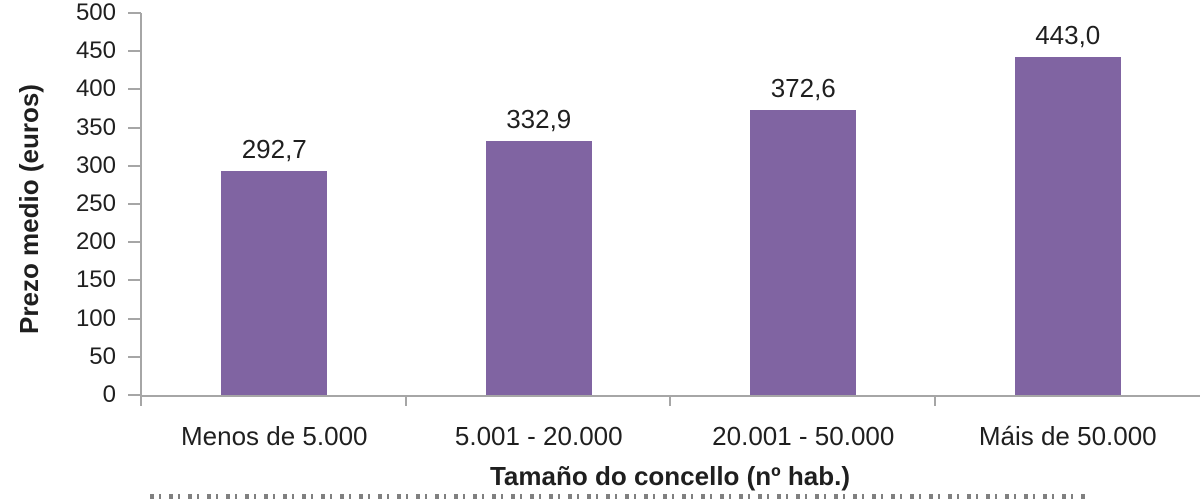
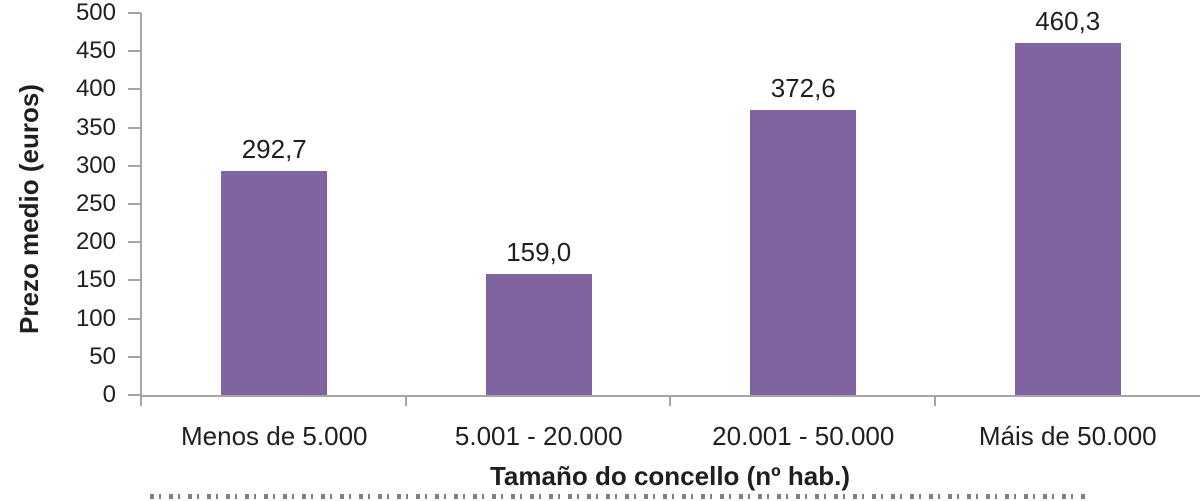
5.001 - 20.000: 332,9 -> 159,0
Máis de 50.000: 443,0 -> 460,3
